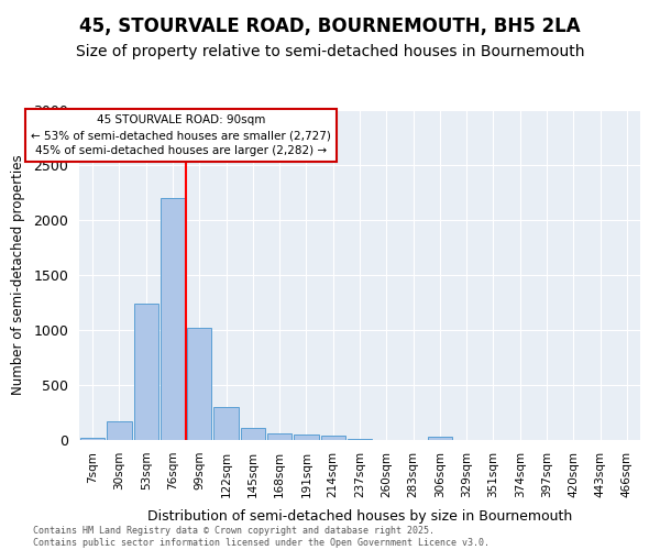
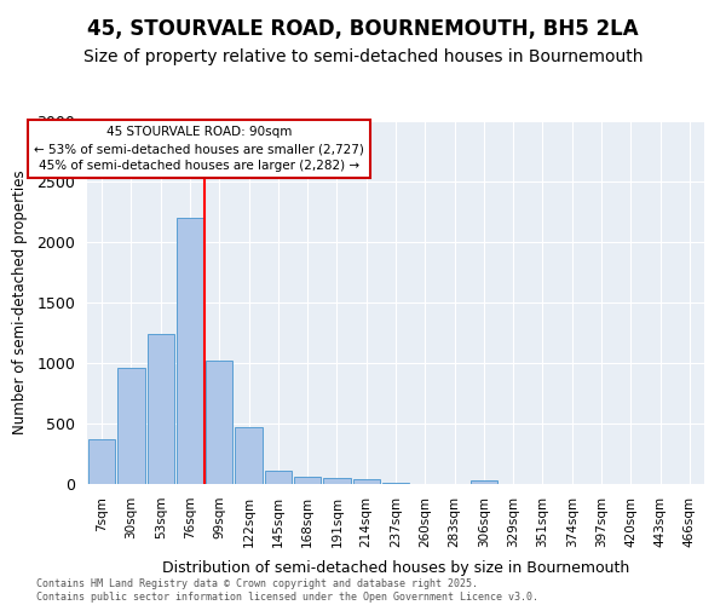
7sqm: 20 -> 370
30sqm: 170 -> 960
122sqm: 300 -> 470
